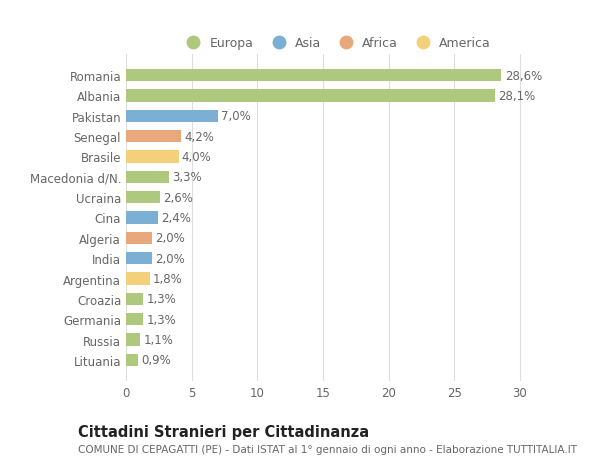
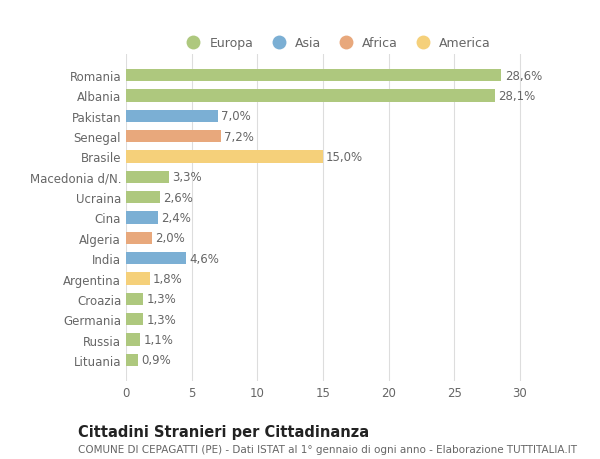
Senegal: 4,2% -> 7,2%
Brasile: 4,0% -> 15,0%
India: 2,0% -> 4,6%
